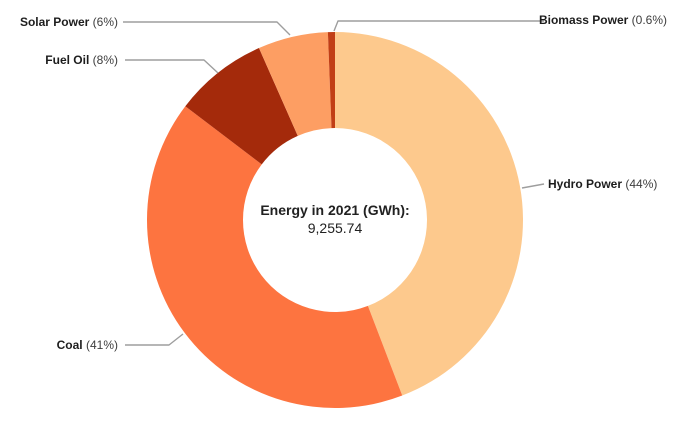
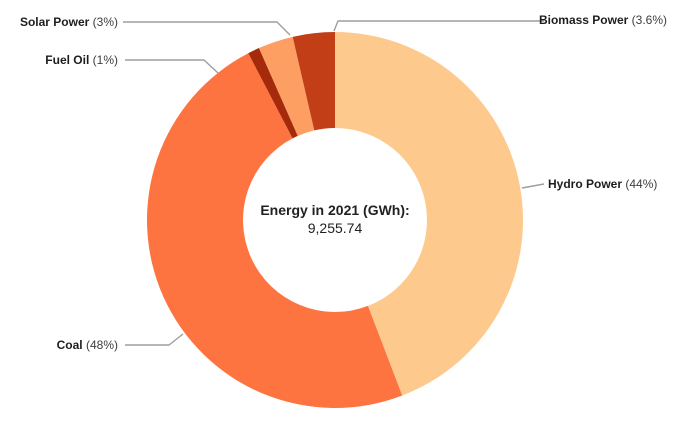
Coal: 41% -> 48%
Fuel Oil: 8% -> 1%
Solar Power: 6% -> 3%
Biomass Power: 0.6% -> 3.6%
